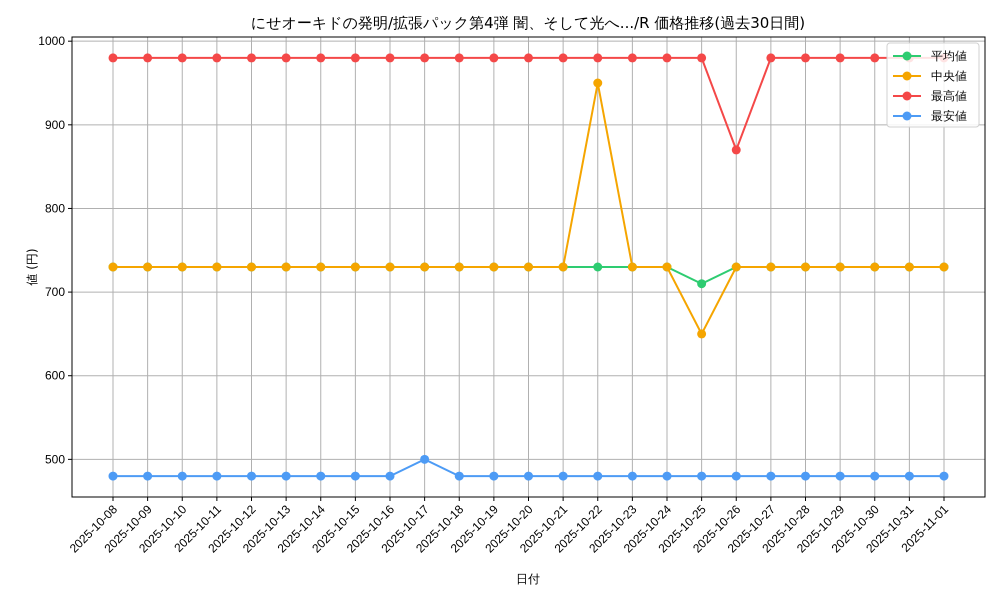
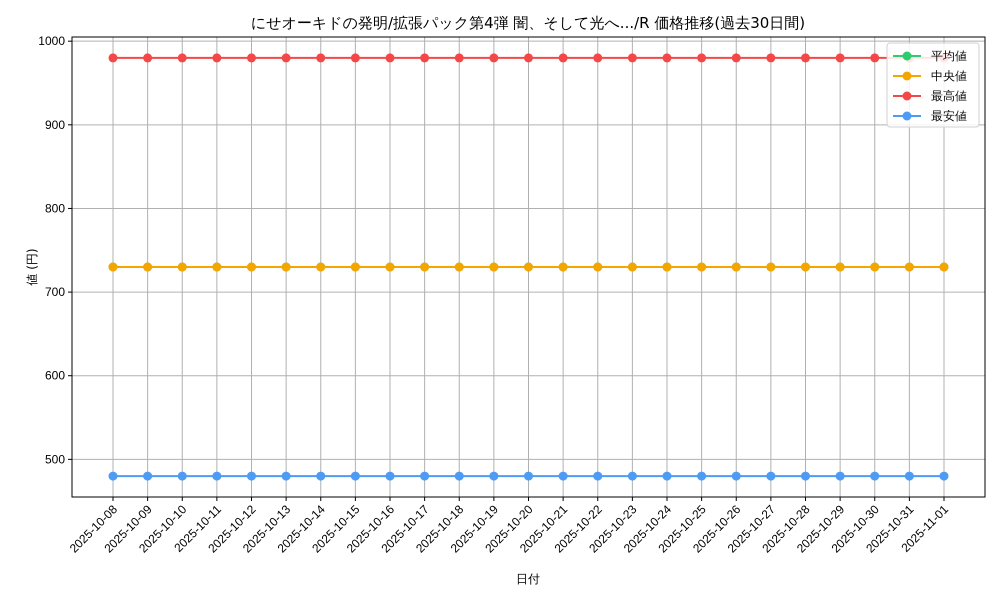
最安値/2025-10-17: 500 -> 480
中央値/2025-10-22: 950 -> 730
平均値/2025-10-25: 710 -> 730
中央値/2025-10-25: 650 -> 730
最高値/2025-10-26: 870 -> 980
